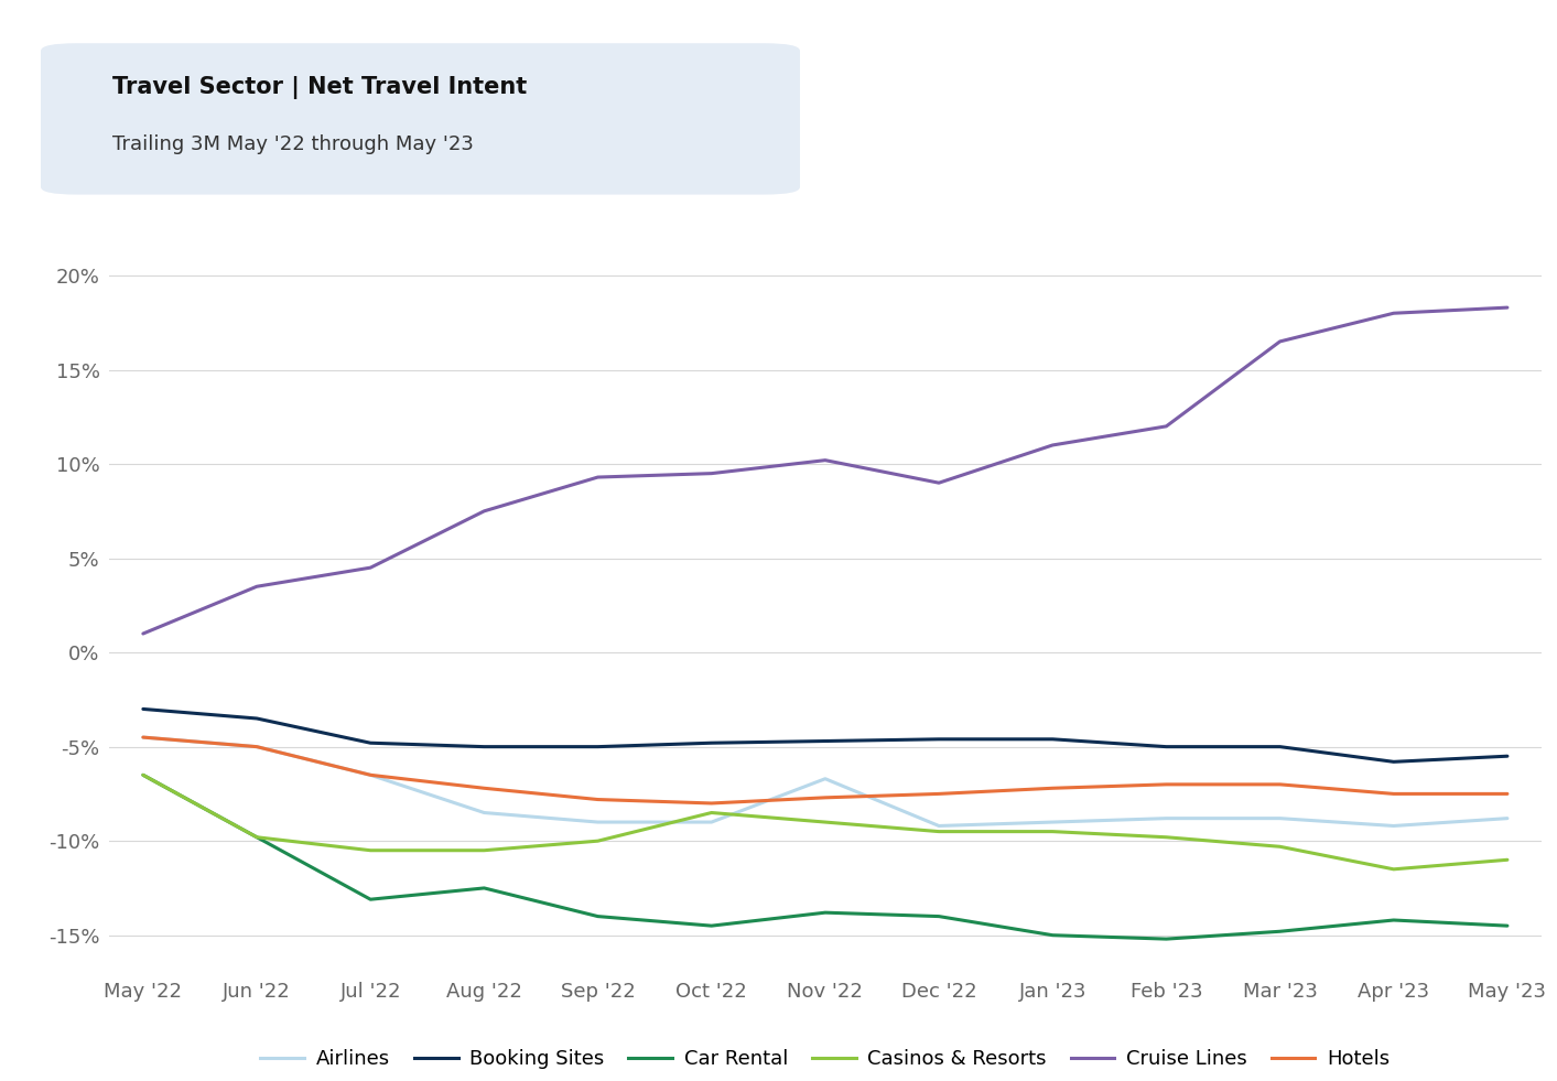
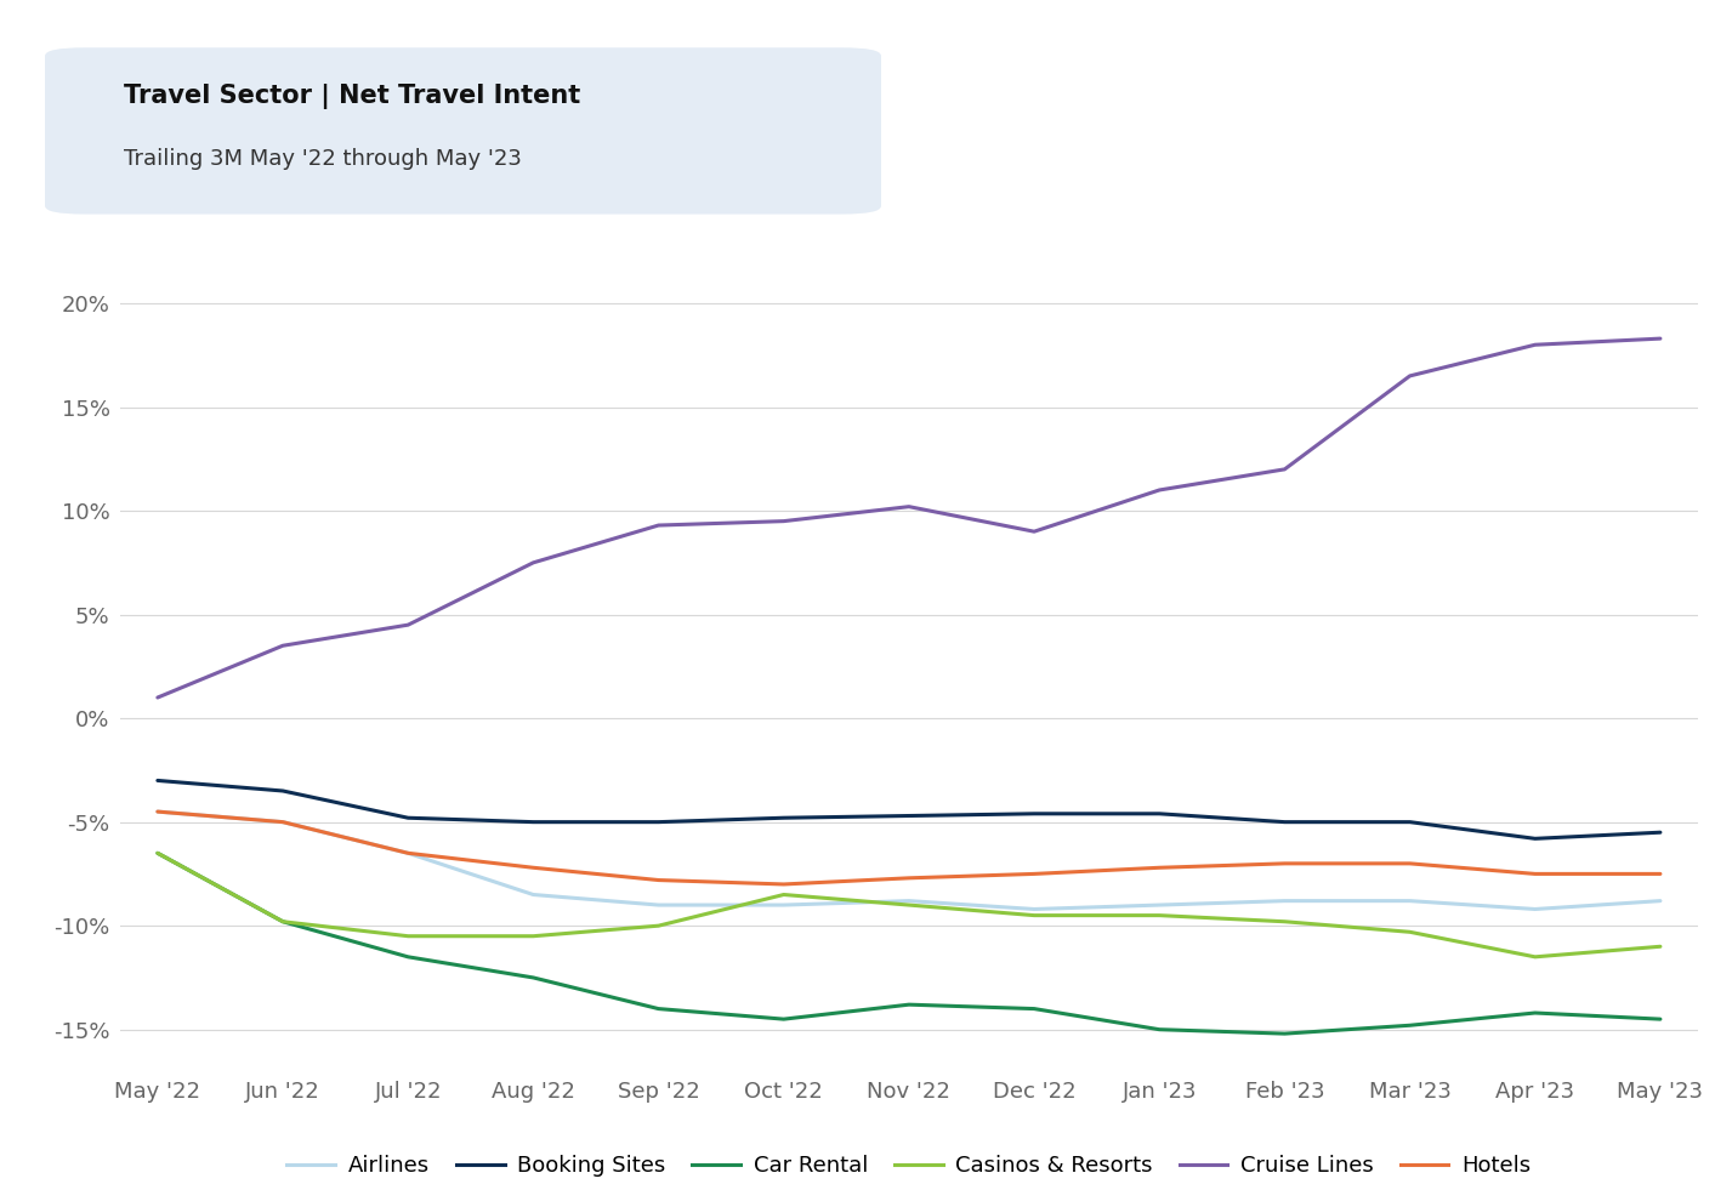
Car Rental/Jul '22: -13.1% -> -11.5%
Airlines/Nov '22: -6.7% -> -8.8%
